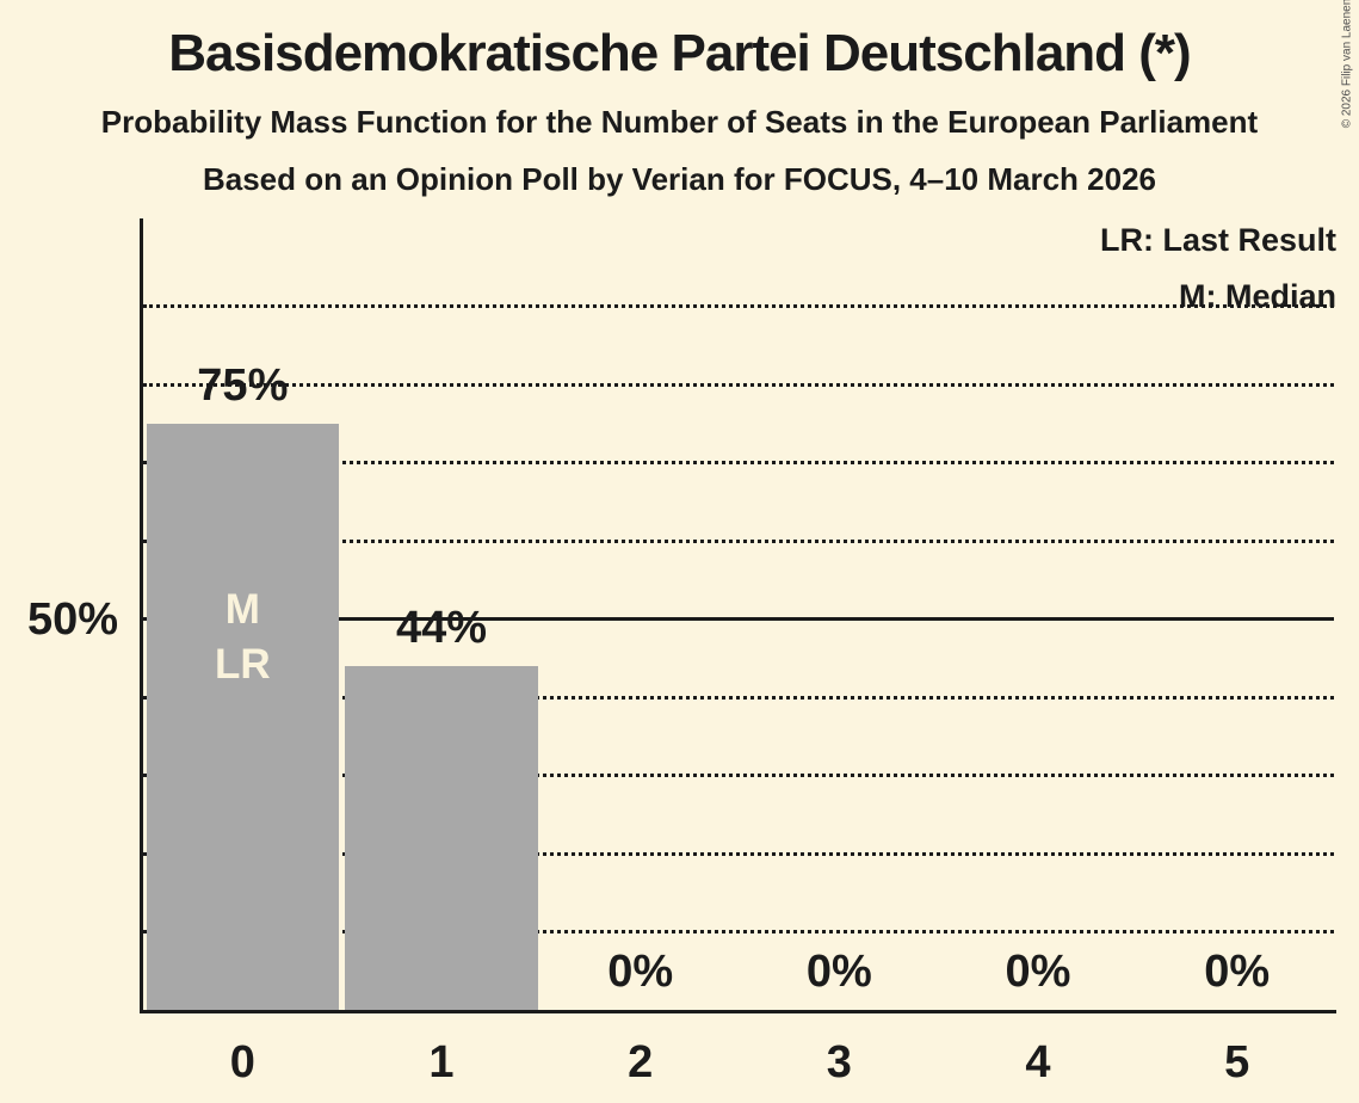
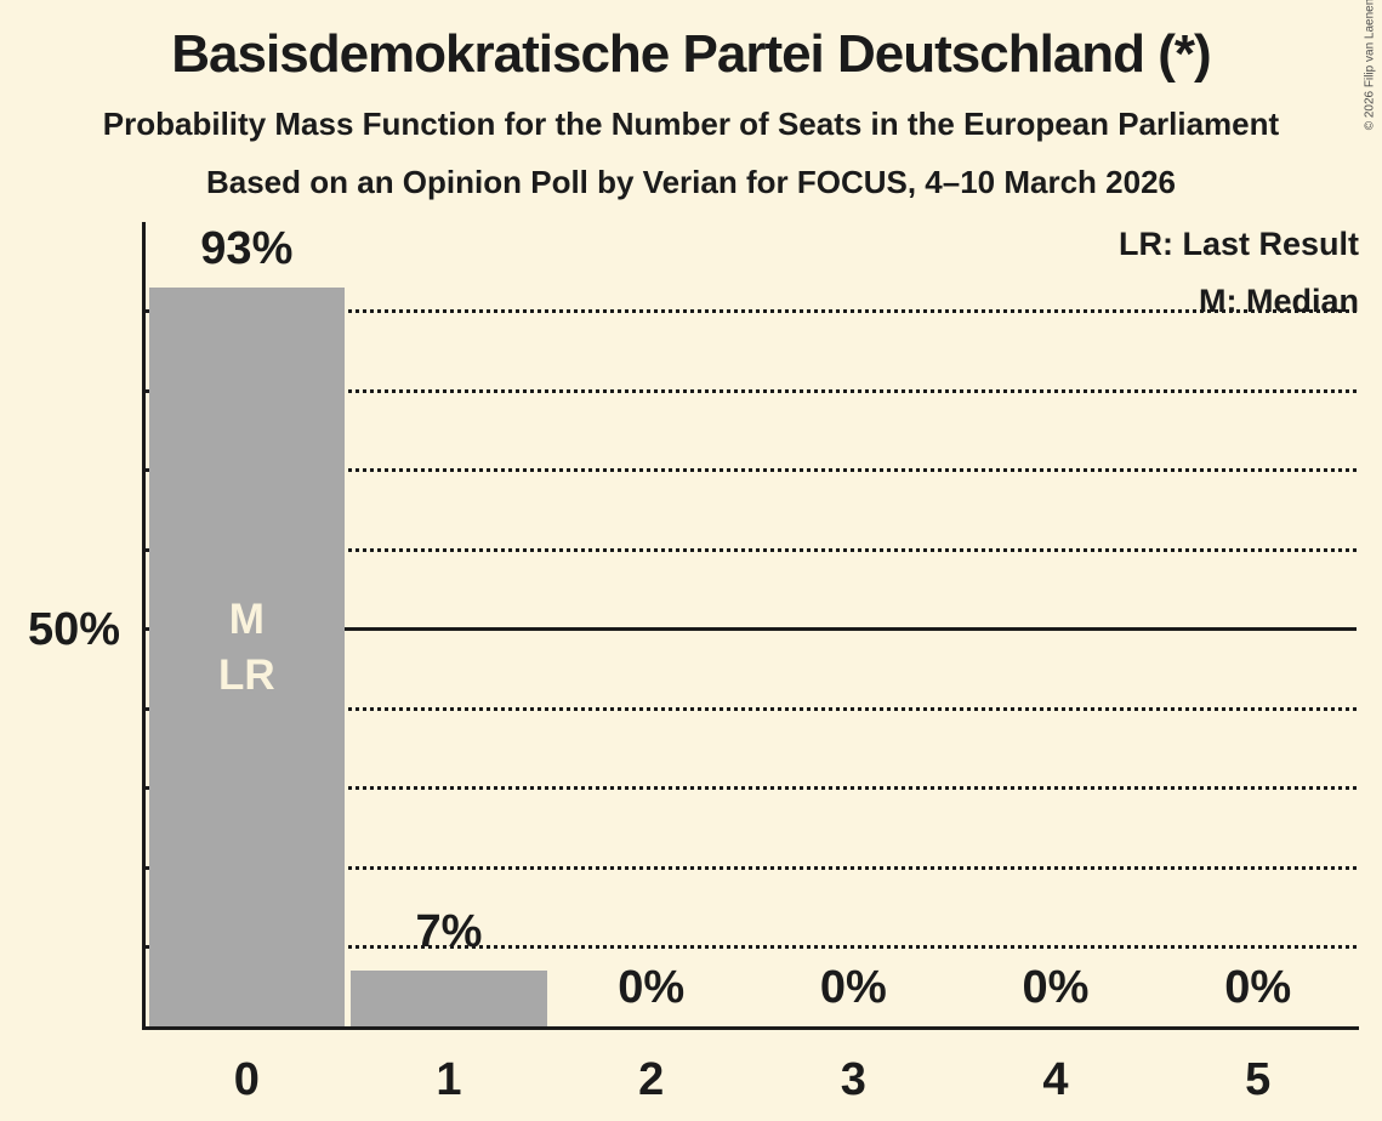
0: 75% -> 93%
1: 44% -> 7%
